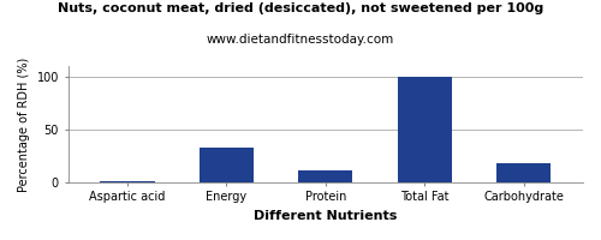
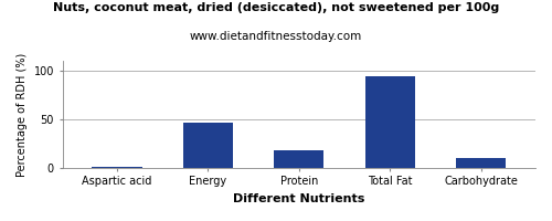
Energy: 33 -> 46
Protein: 11 -> 18
Total Fat: 100 -> 94
Carbohydrate: 18 -> 10
